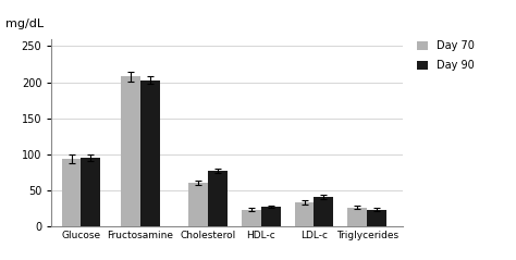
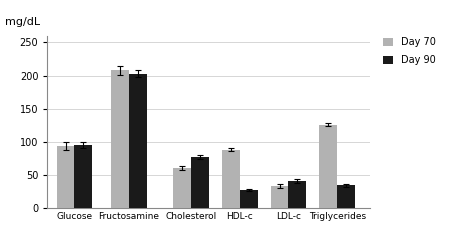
Day 70/HDL-c: 23 -> 88
Day 70/Triglycerides: 26 -> 126
Day 90/Triglycerides: 23 -> 34
